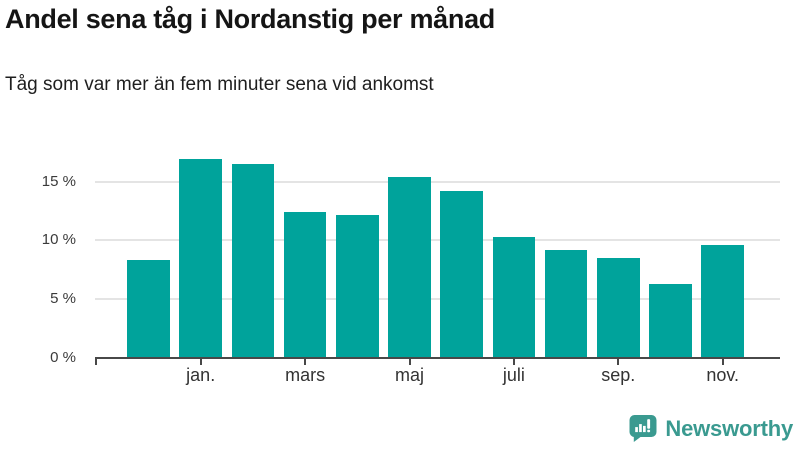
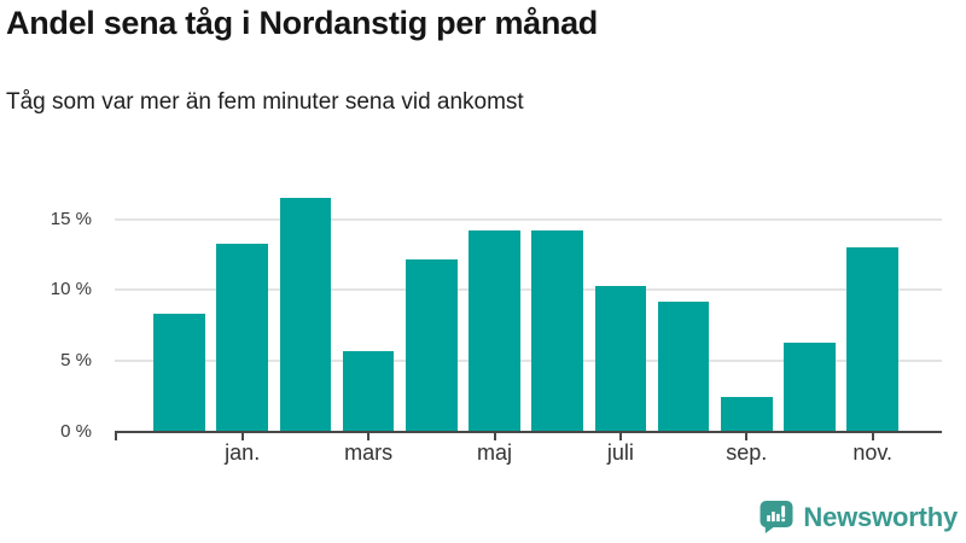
jan.: 16.9% -> 13.3%
mars: 12.4% -> 5.7%
maj: 15.4% -> 14.2%
sep.: 8.5% -> 2.5%
nov.: 9.6% -> 13.0%
